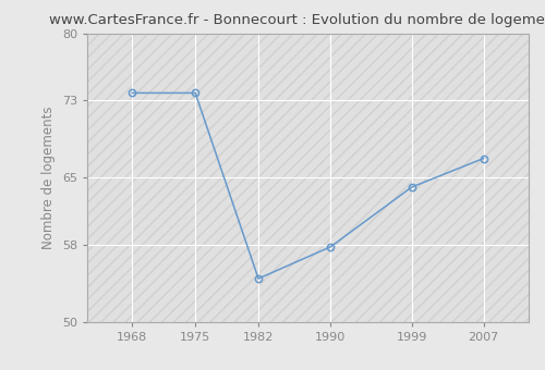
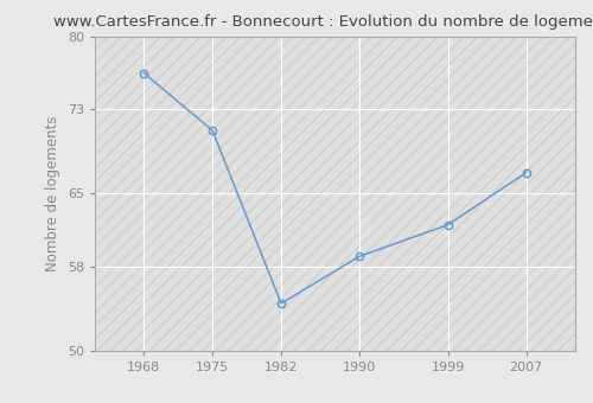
1968: 73.8 -> 76.5
1975: 73.8 -> 71.0
1990: 57.8 -> 59.0
1999: 64.0 -> 62.0
